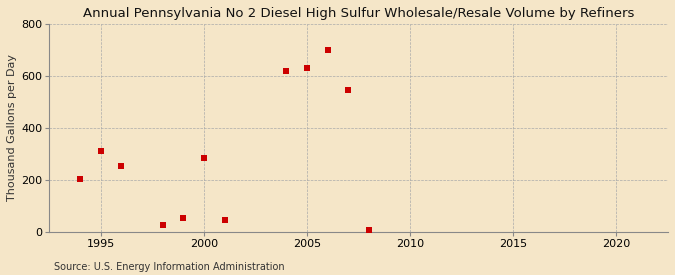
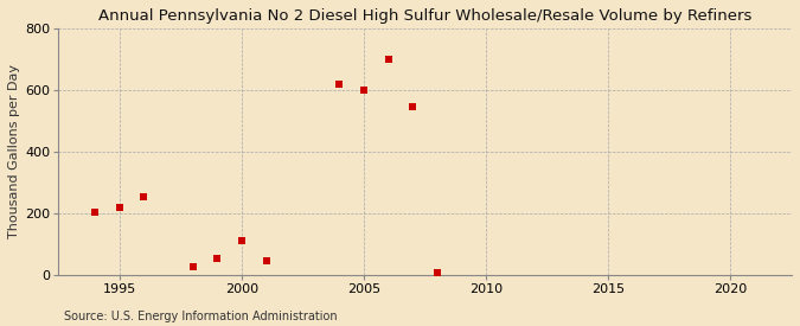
1995: 310 -> 220
2000: 285 -> 110
2005: 630 -> 600
